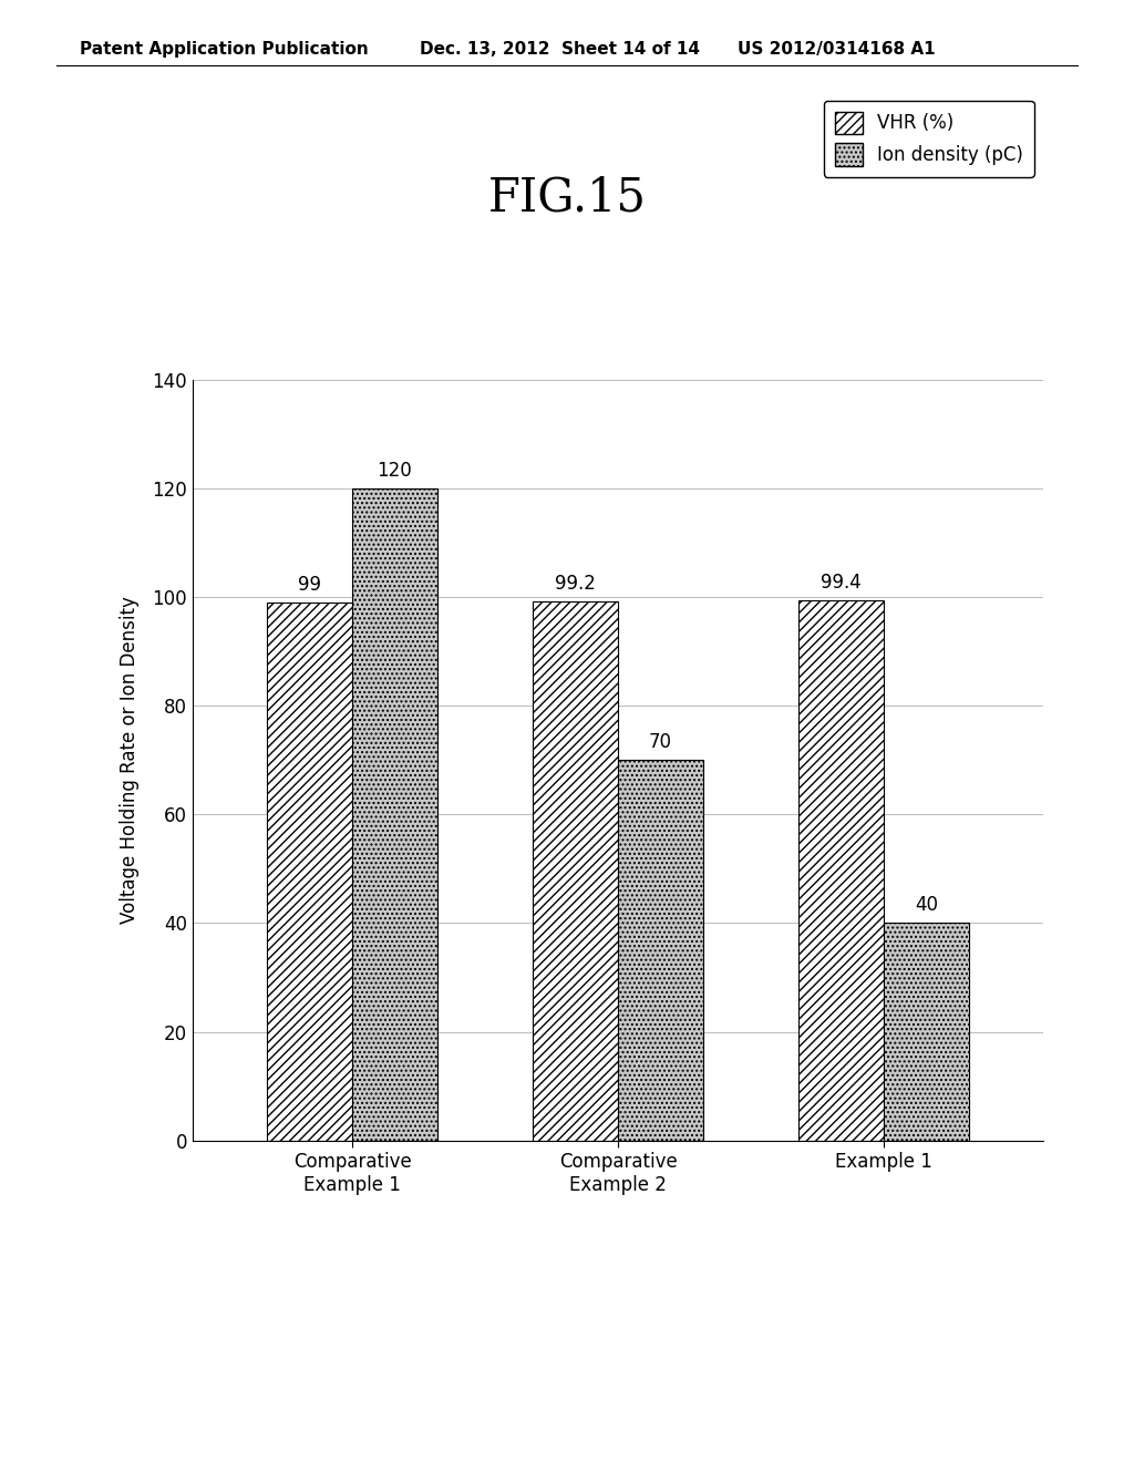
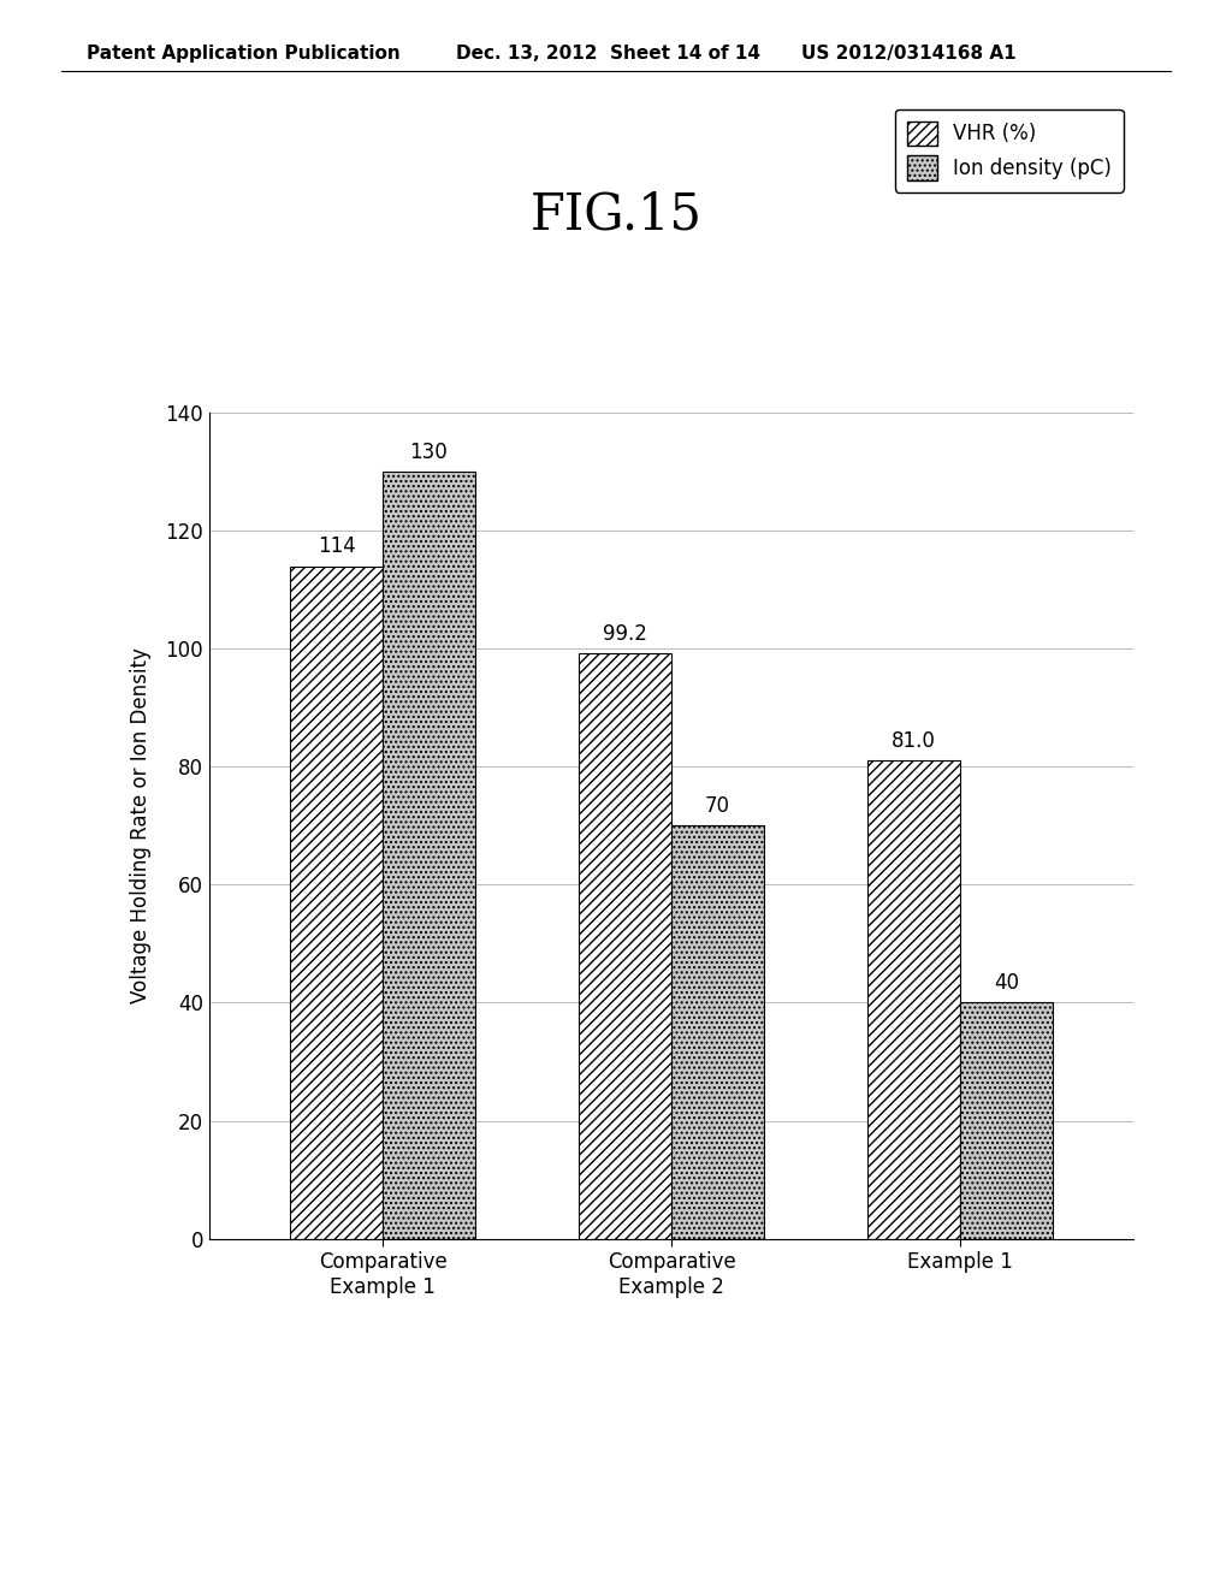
VHR (%)/Comparative Example 1: 99 -> 114
Ion density (pC)/Comparative Example 1: 120 -> 130
VHR (%)/Example 1: 99.4 -> 81.0
